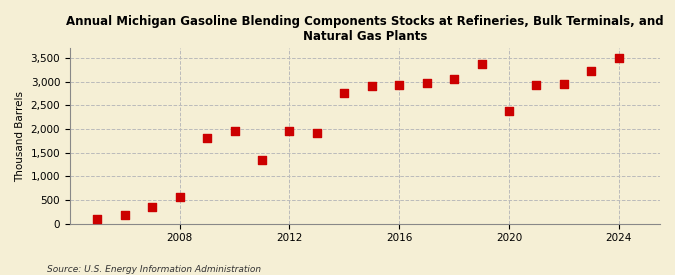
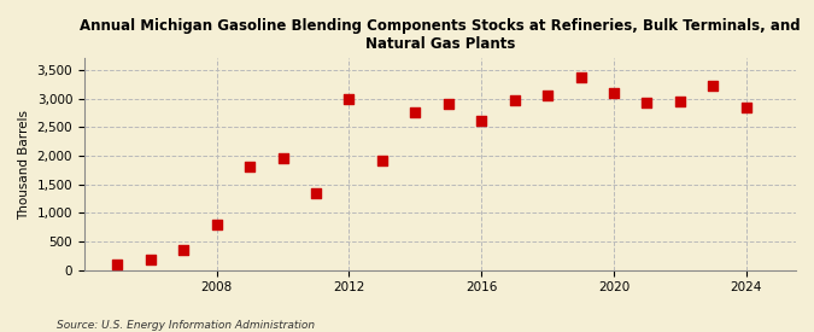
2008: 570 -> 800
2012: 1,960 -> 3,000
2016: 2,930 -> 2,600
2020: 2,380 -> 3,100
2024: 3,490 -> 2,850
